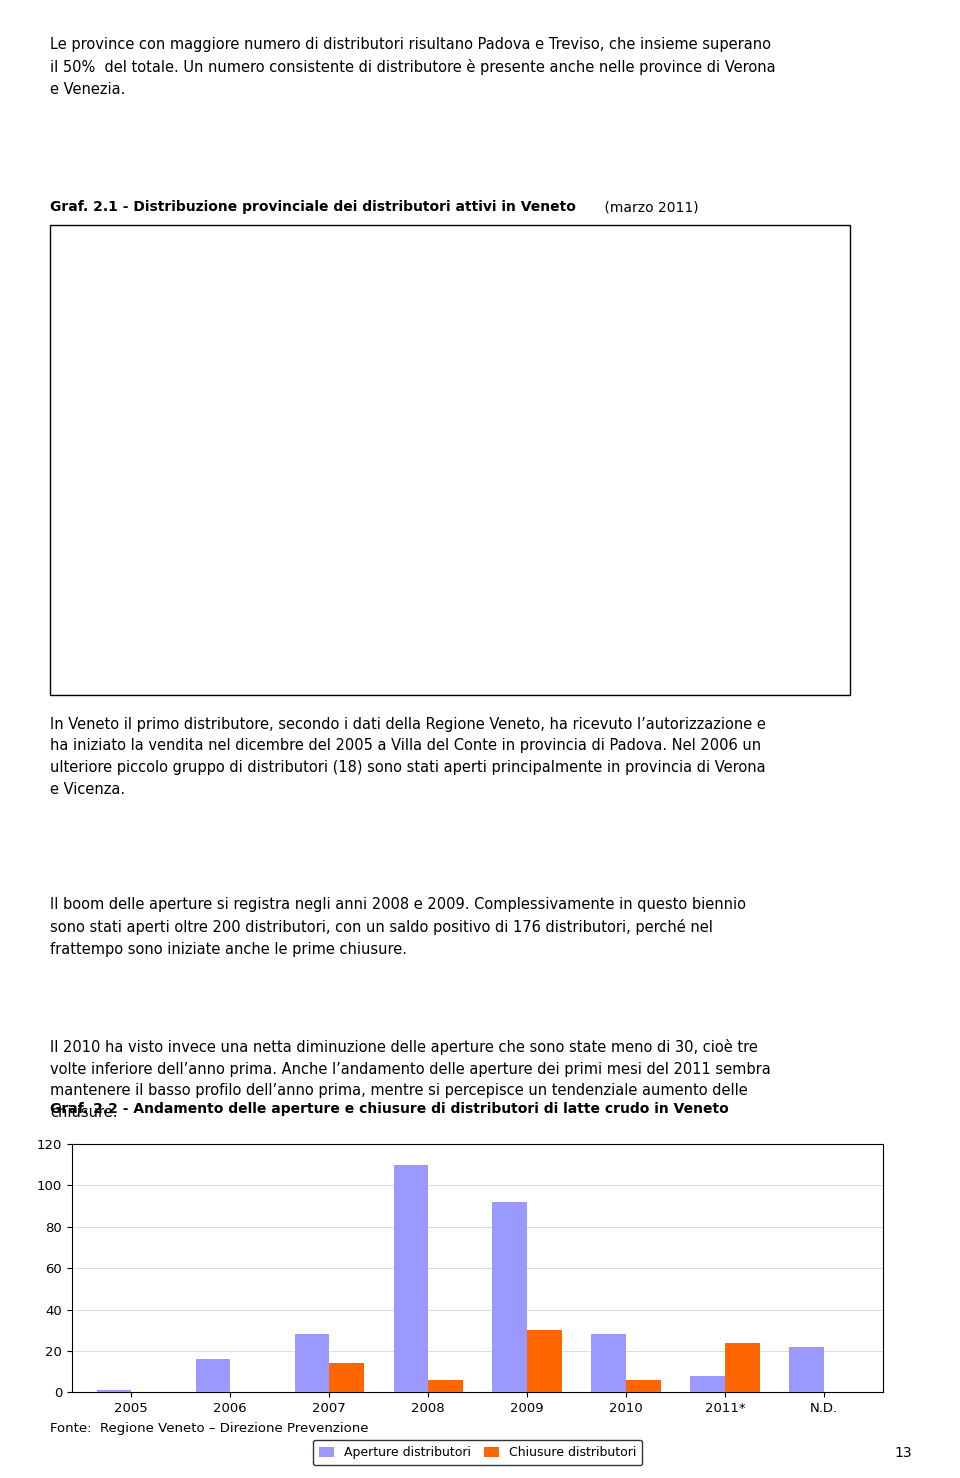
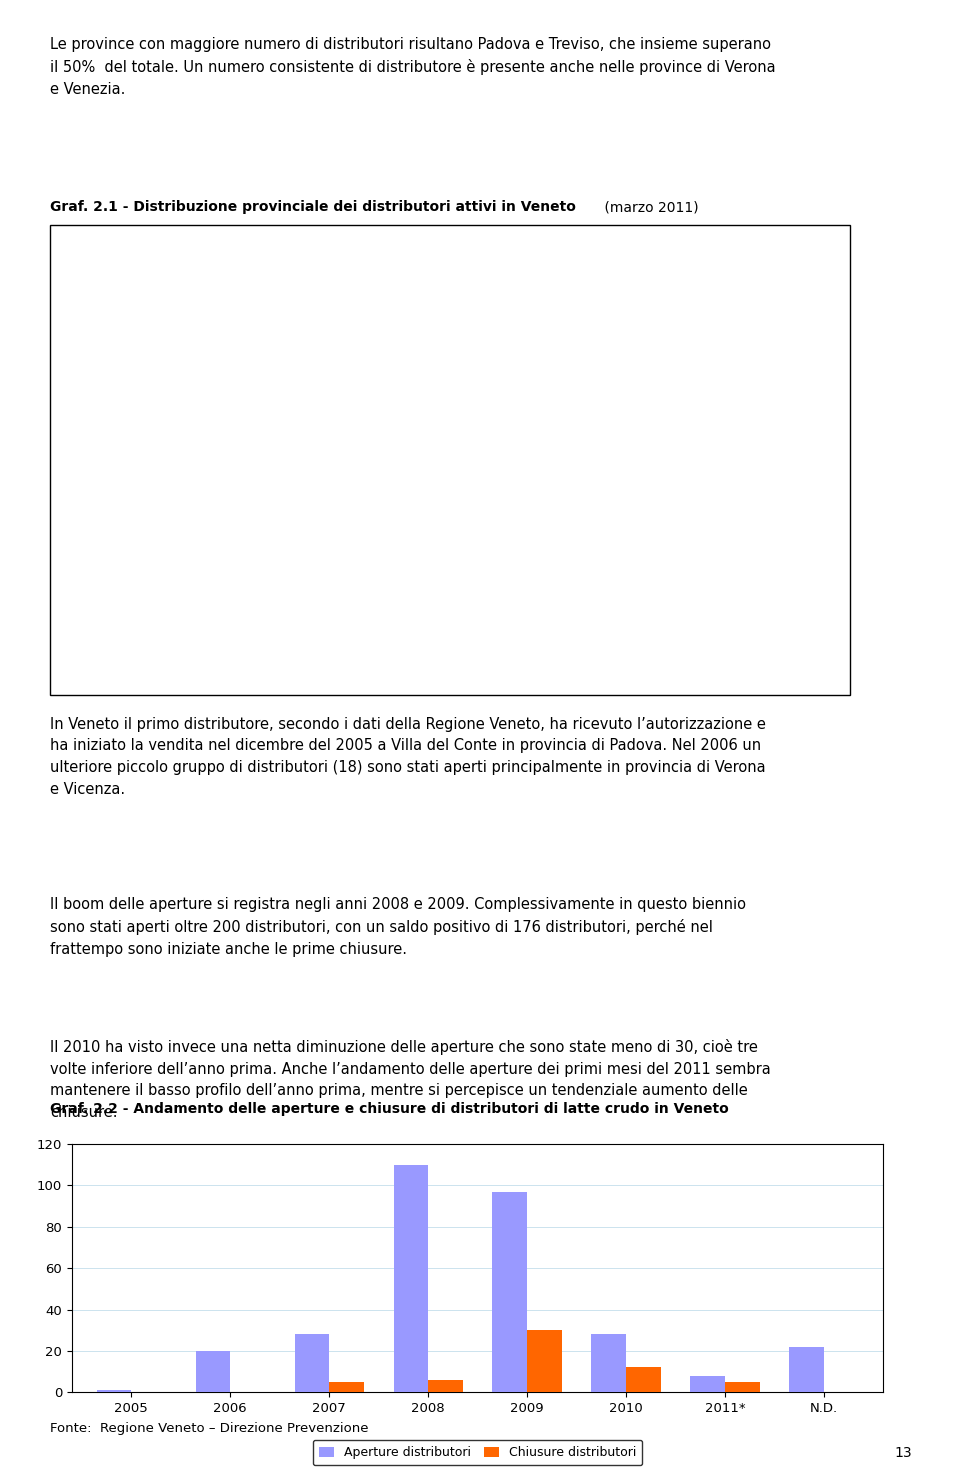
Aperture distributori/2006: 16 -> 20
Chiusure distributori/2007: 14 -> 5
Aperture distributori/2009: 92 -> 97
Chiusure distributori/2010: 6 -> 12
Chiusure distributori/2011*: 24 -> 5
